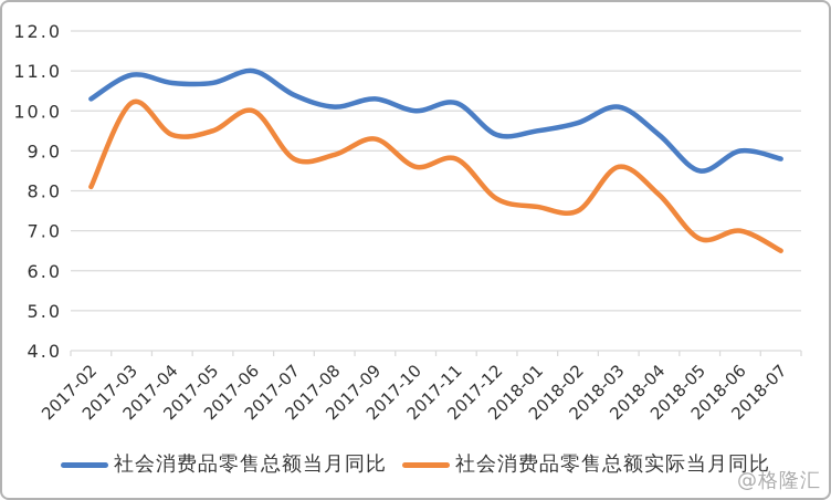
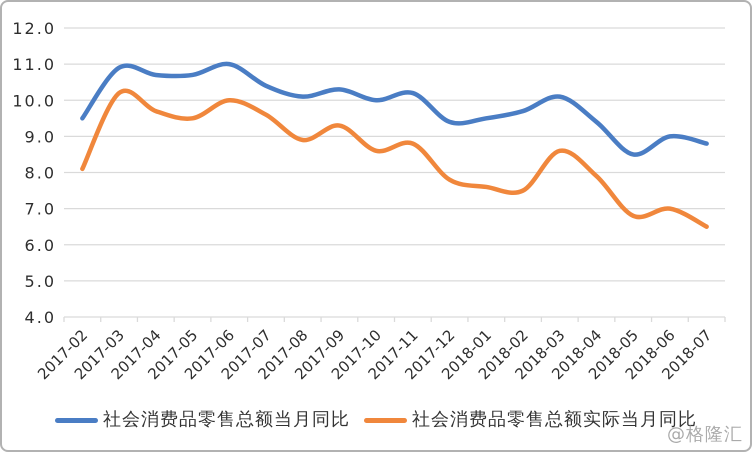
社会消费品零售总额当月同比/2017-02: 10.3 -> 9.5
社会消费品零售总额实际当月同比/2017-04: 9.4 -> 9.7
社会消费品零售总额实际当月同比/2017-07: 8.8 -> 9.6
